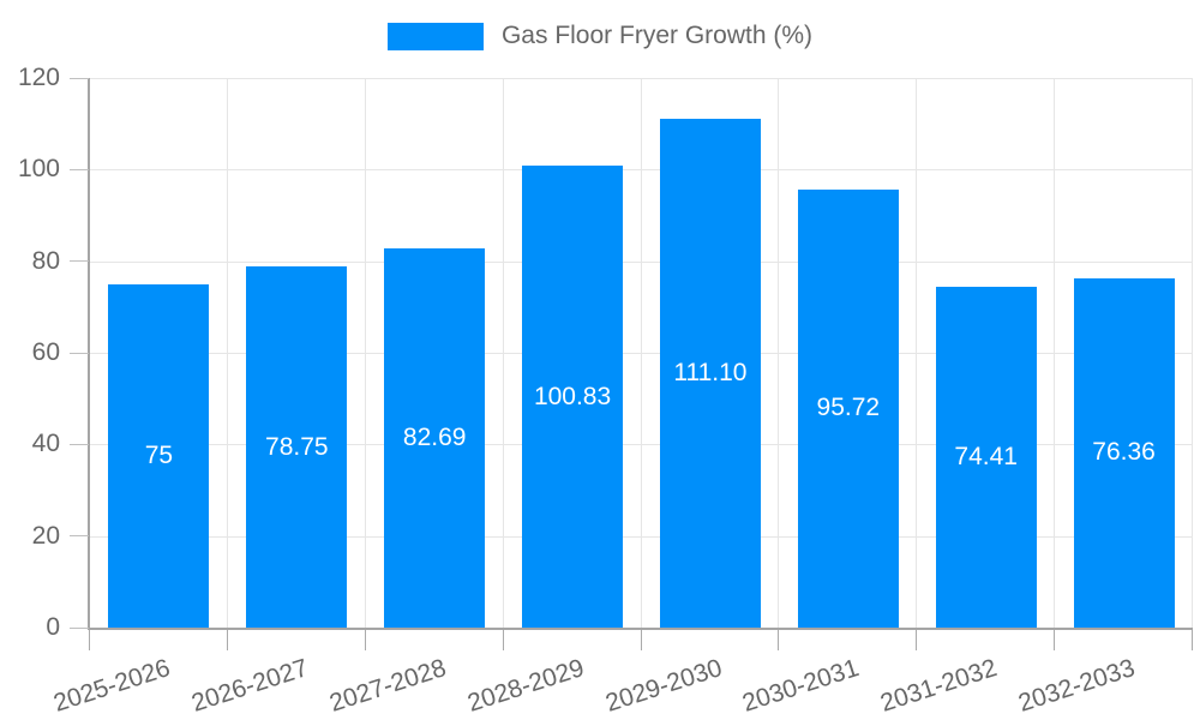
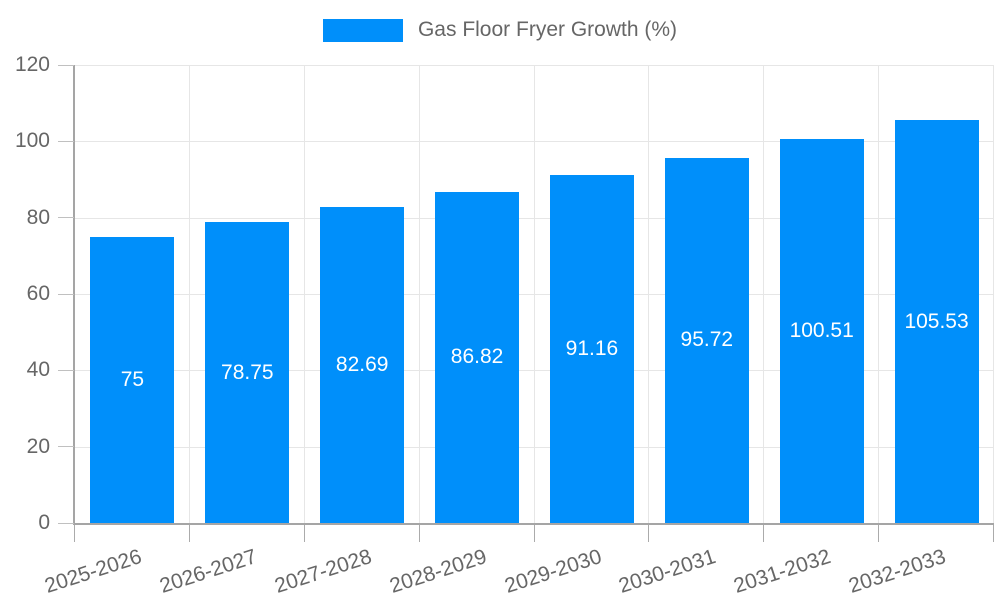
2028-2029: 100.83 -> 86.82
2029-2030: 111.10 -> 91.16
2031-2032: 74.41 -> 100.51
2032-2033: 76.36 -> 105.53
